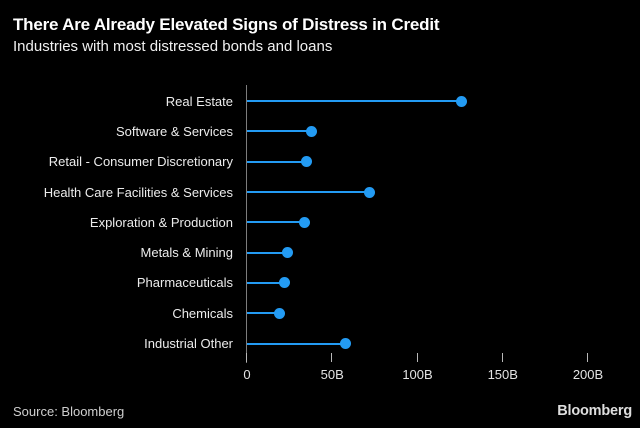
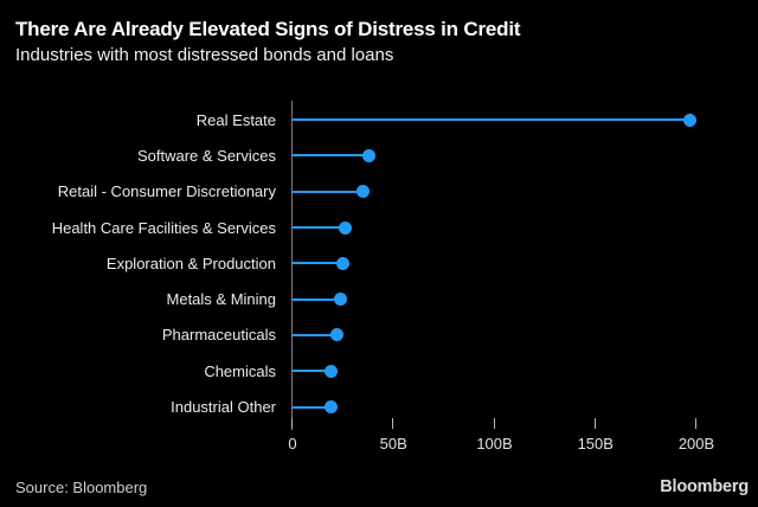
Real Estate: 126B -> 197B
Health Care Facilities & Services: 72B -> 26B
Exploration & Production: 34B -> 25B
Industrial Other: 58B -> 19B
